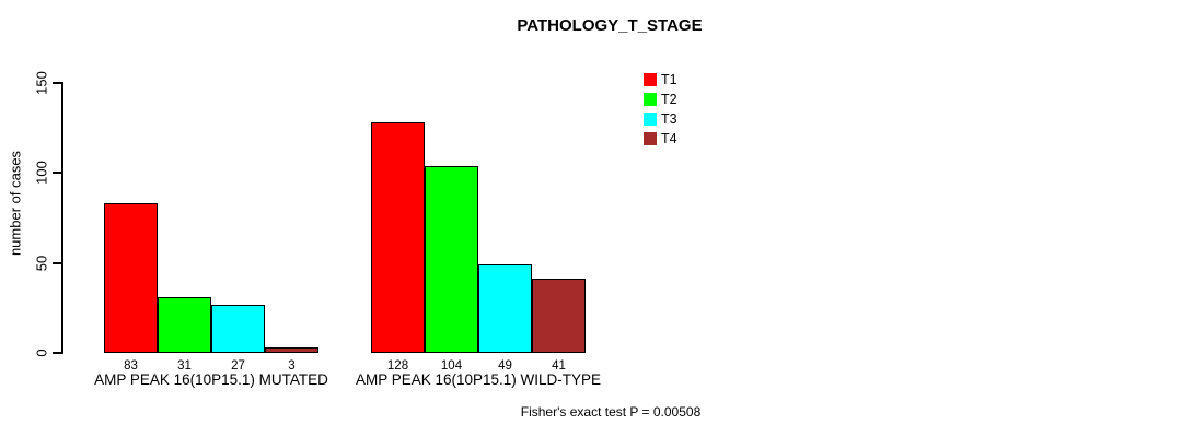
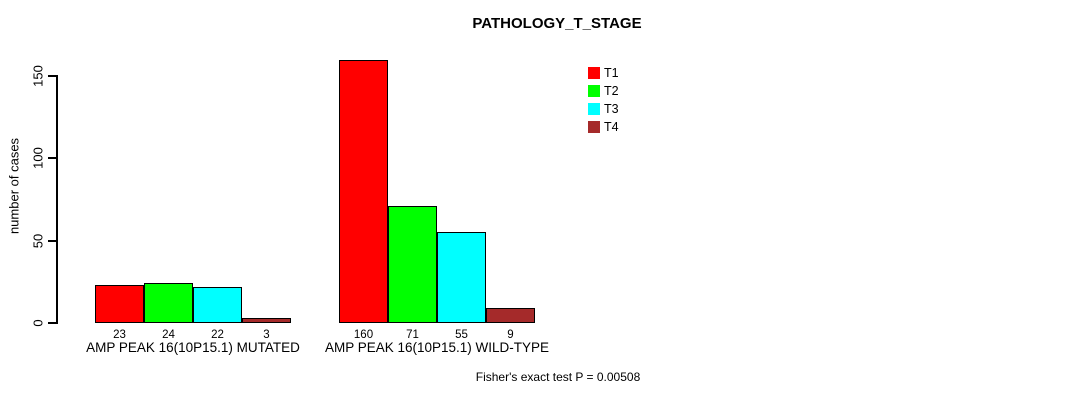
T1/AMP PEAK 16(10P15.1) MUTATED: 83 -> 23
T2/AMP PEAK 16(10P15.1) MUTATED: 31 -> 24
T3/AMP PEAK 16(10P15.1) MUTATED: 27 -> 22
T1/AMP PEAK 16(10P15.1) WILD-TYPE: 128 -> 160
T2/AMP PEAK 16(10P15.1) WILD-TYPE: 104 -> 71
T3/AMP PEAK 16(10P15.1) WILD-TYPE: 49 -> 55
T4/AMP PEAK 16(10P15.1) WILD-TYPE: 41 -> 9
